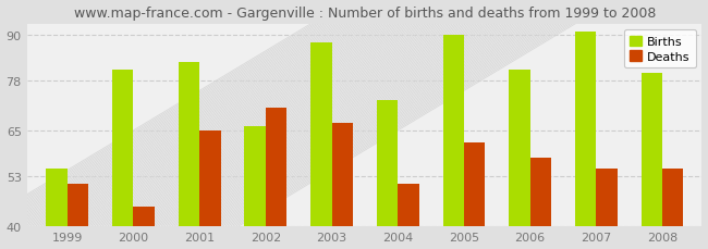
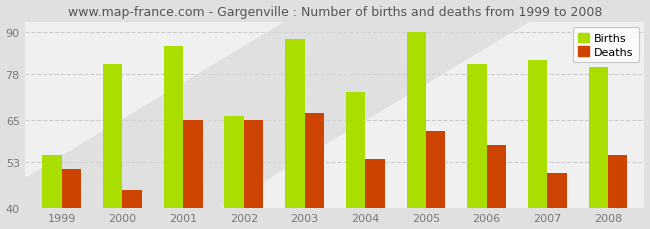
Births/2001: 83 -> 86
Deaths/2002: 71 -> 65
Deaths/2004: 51 -> 54
Births/2007: 91 -> 82
Deaths/2007: 55 -> 50
